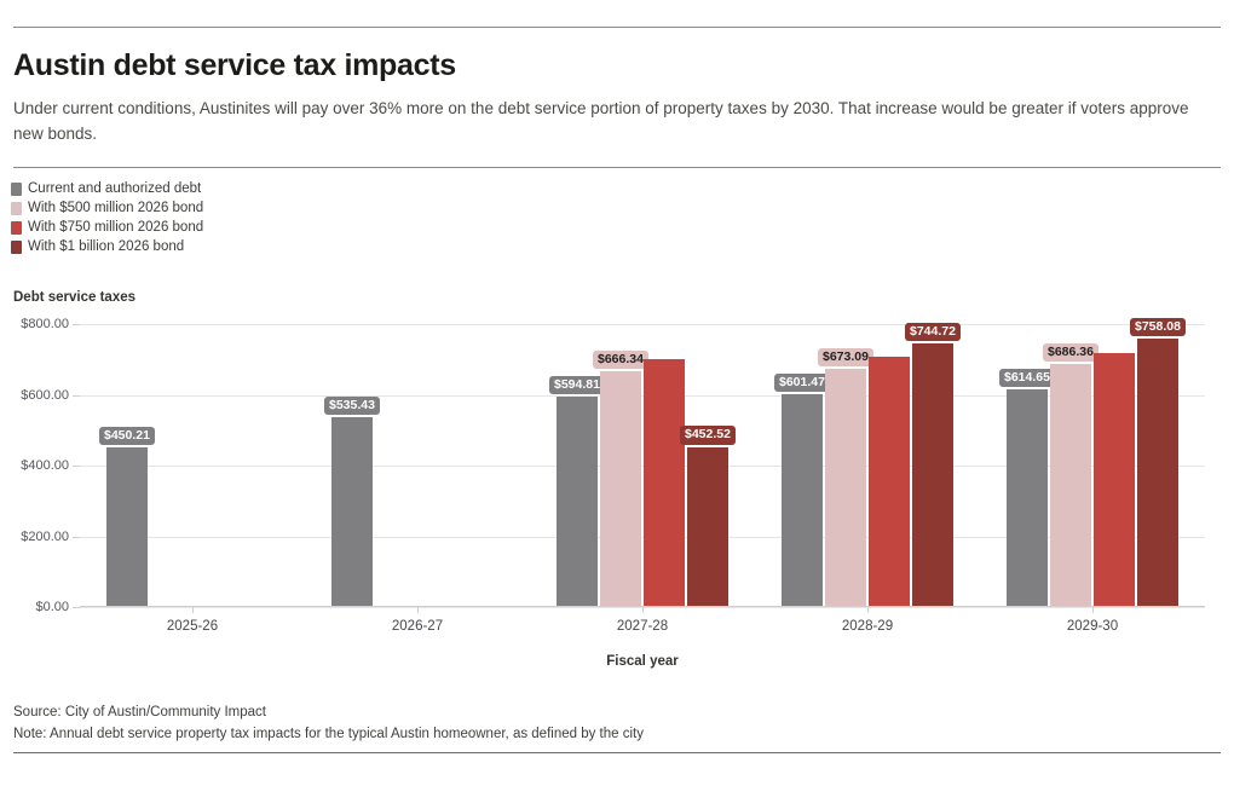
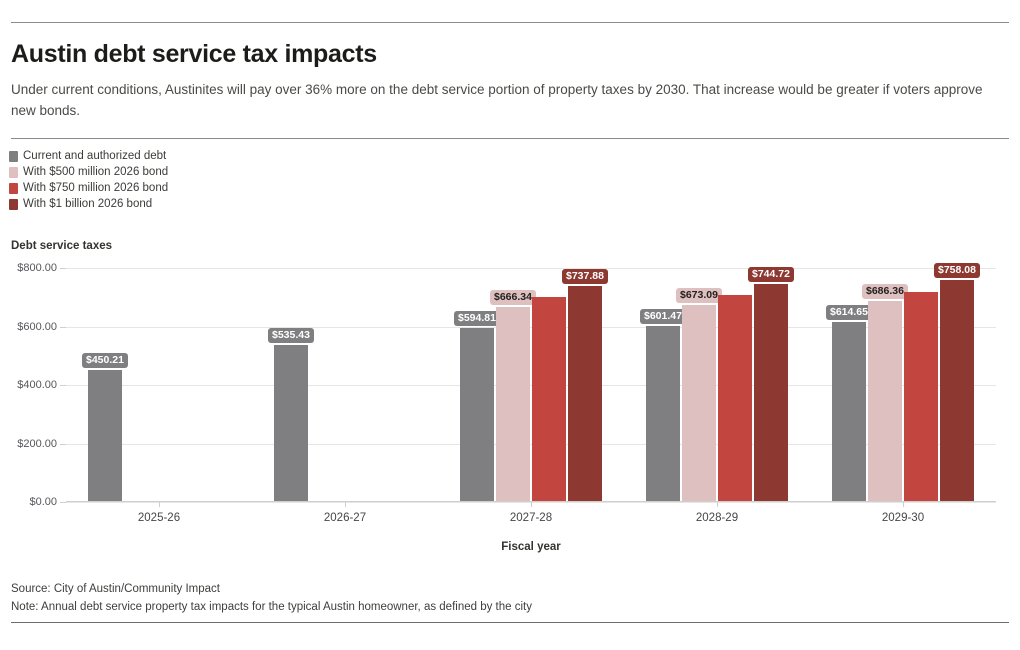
With $1 billion 2026 bond/2027-28: $452.52 -> $737.88
